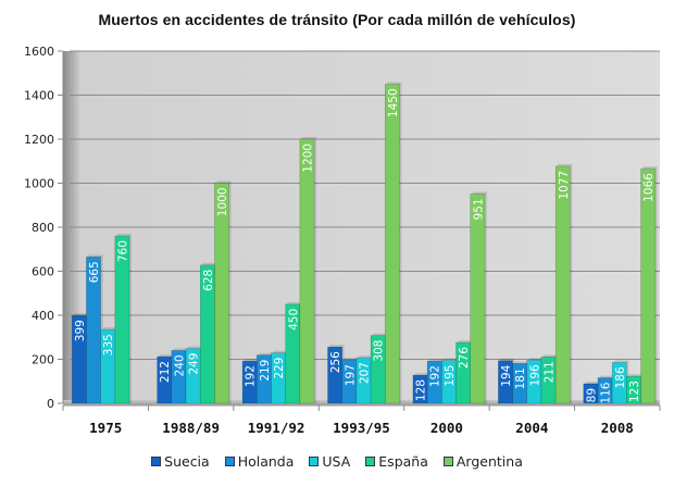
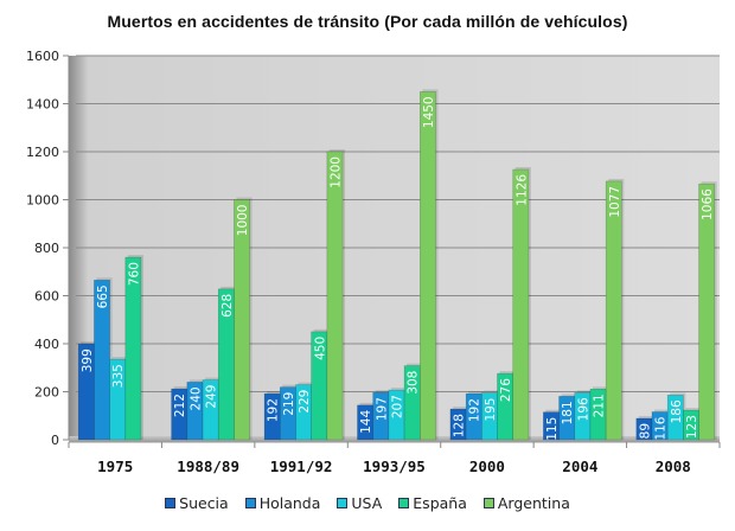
Suecia/1993/95: 256 -> 144
Argentina/2000: 951 -> 1126
Suecia/2004: 194 -> 115
